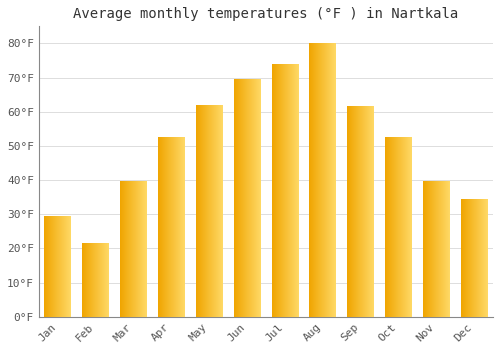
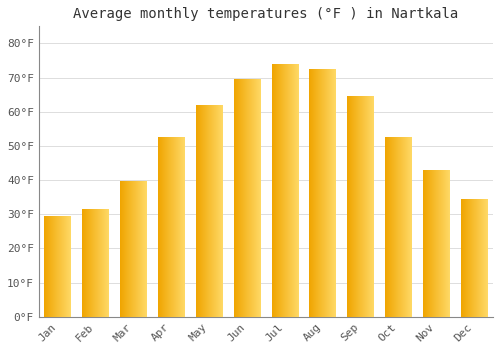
Feb: 21.5°F -> 31.5°F
Aug: 80.0°F -> 72.5°F
Sep: 61.5°F -> 64.5°F
Nov: 39.5°F -> 43.0°F
